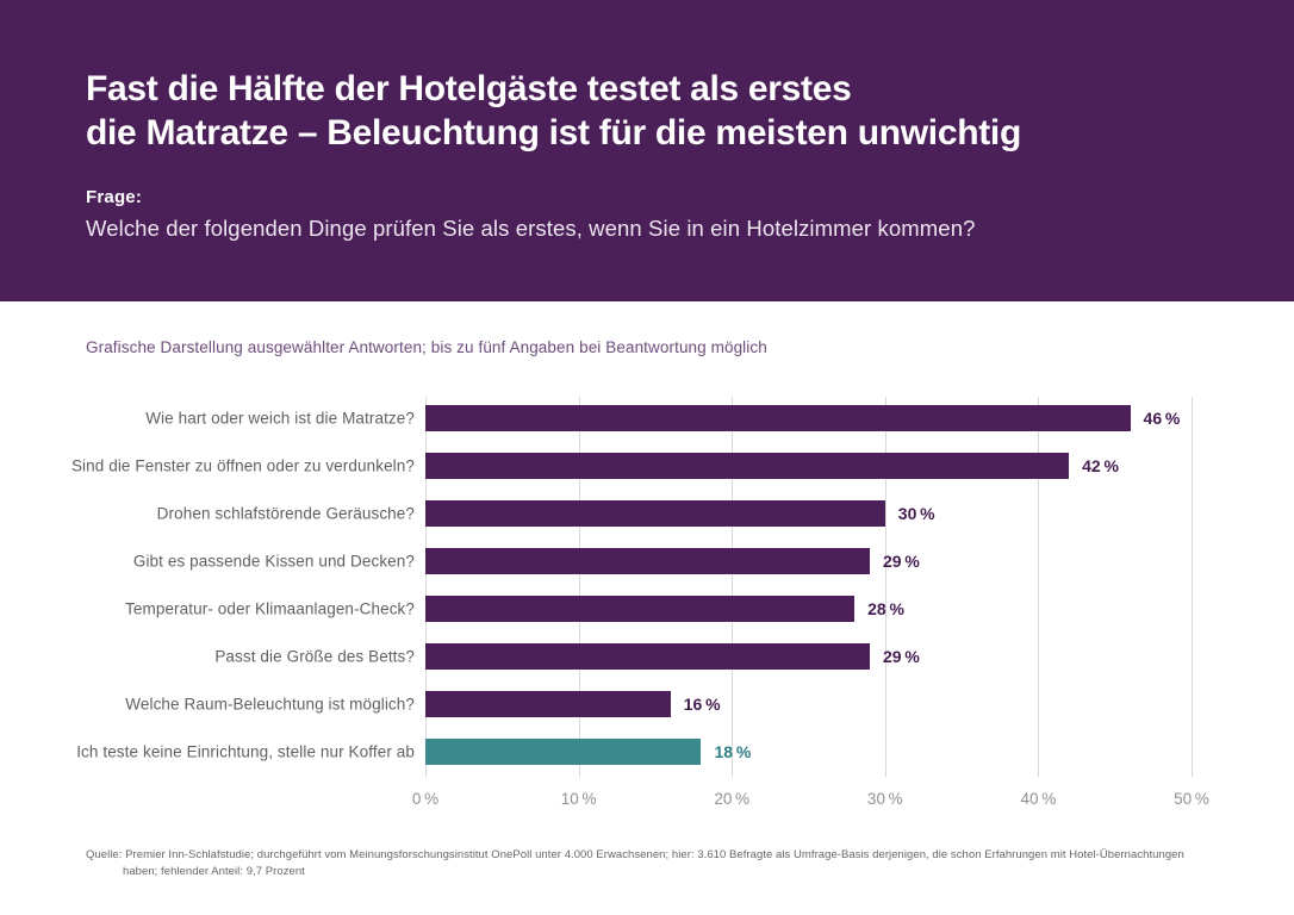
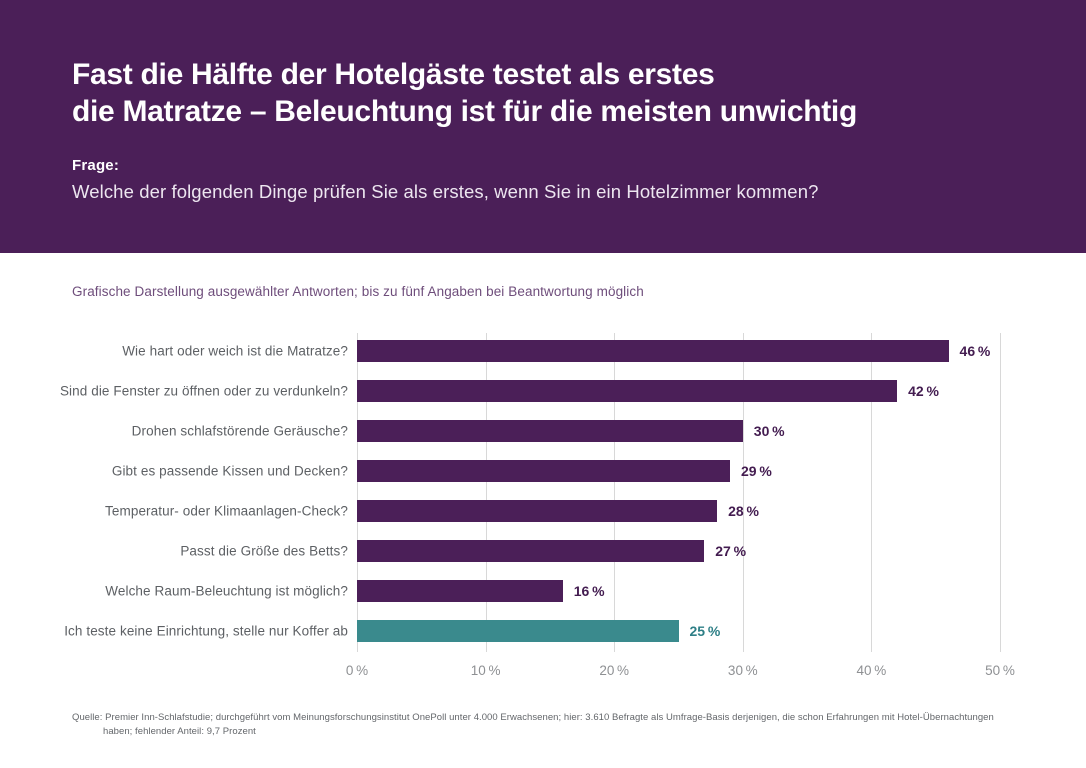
Passt die Größe des Betts?: 29 -> 27
Ich teste keine Einrichtung, stelle nur Koffer ab: 18 -> 25
